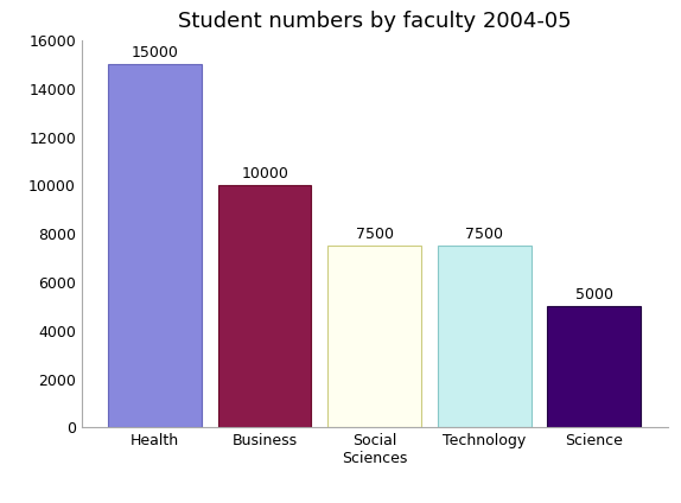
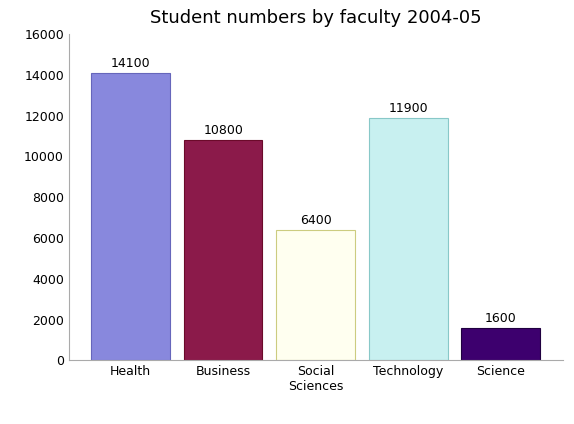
Health: 15000 -> 14100
Business: 10000 -> 10800
Social Sciences: 7500 -> 6400
Technology: 7500 -> 11900
Science: 5000 -> 1600
